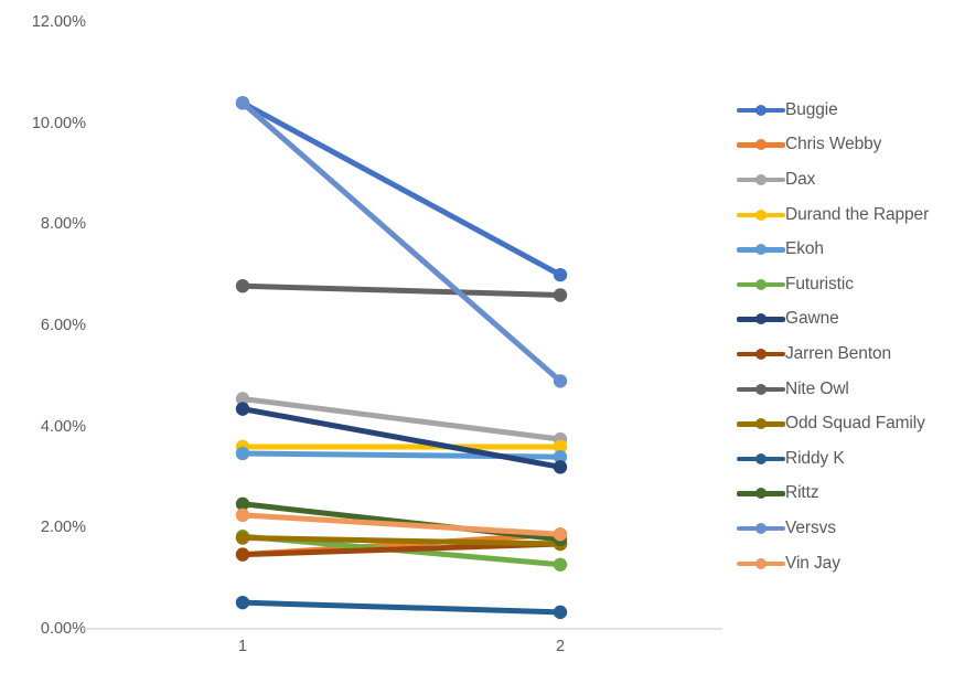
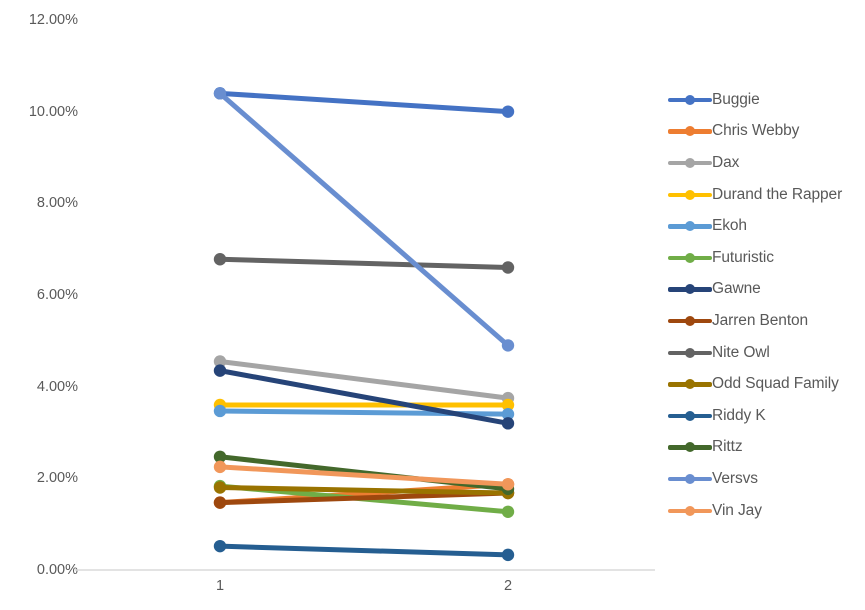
Buggie/2: 7.0% -> 10.0%
